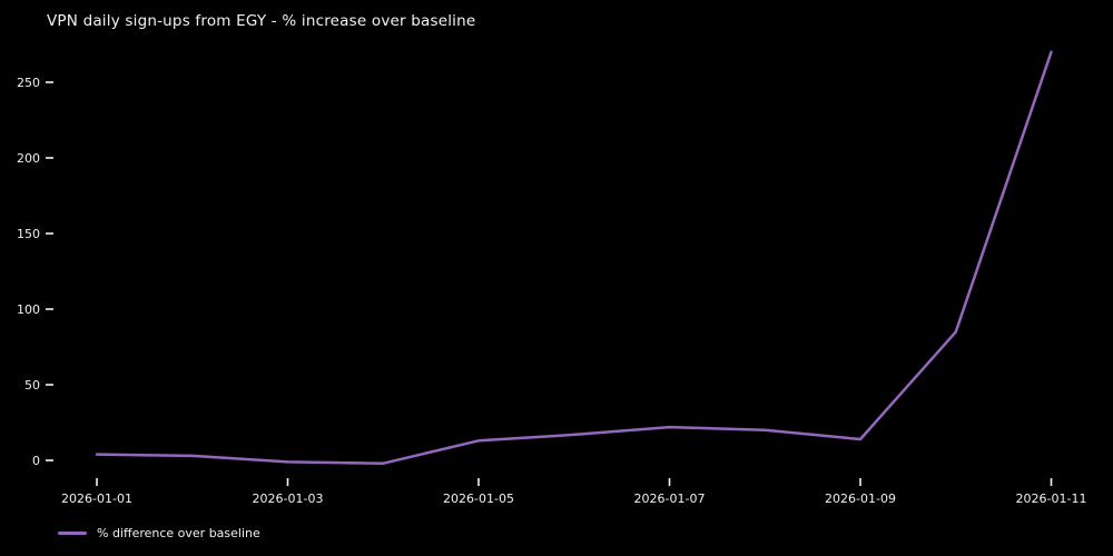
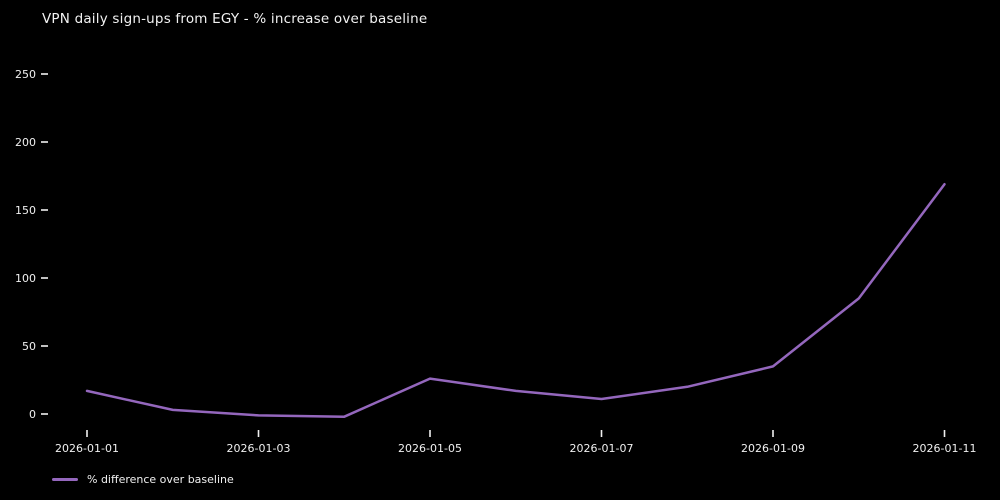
2026-01-01: 4 -> 17
2026-01-05: 13 -> 26
2026-01-07: 22 -> 11
2026-01-09: 14 -> 35
2026-01-11: 270 -> 169
